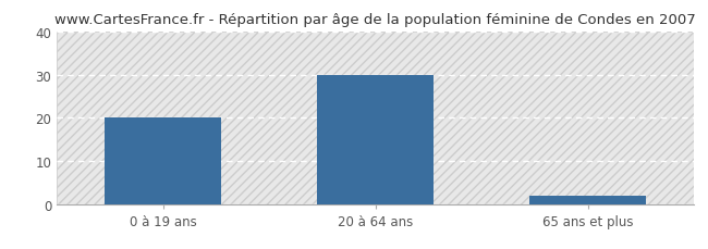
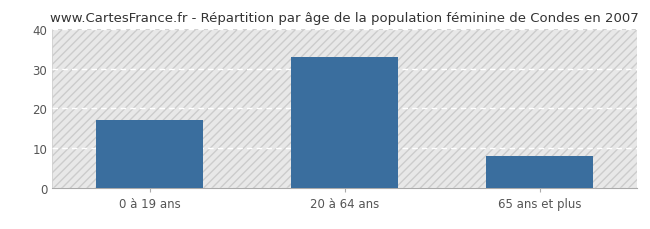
0 à 19 ans: 20 -> 17
20 à 64 ans: 30 -> 33
65 ans et plus: 2 -> 8
